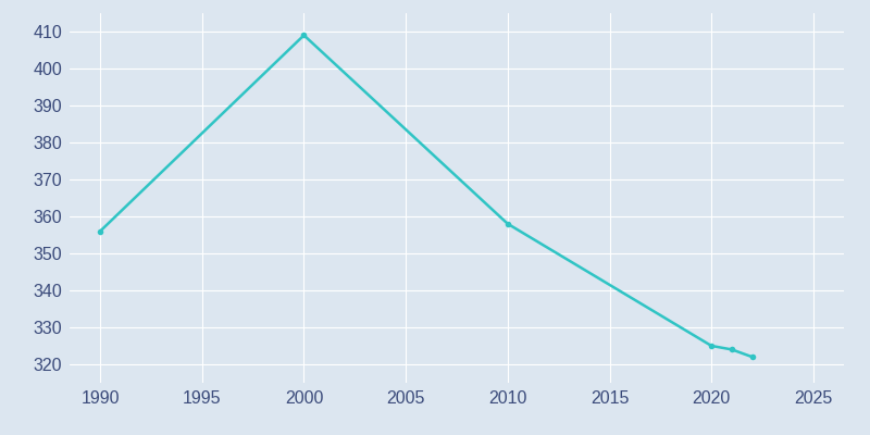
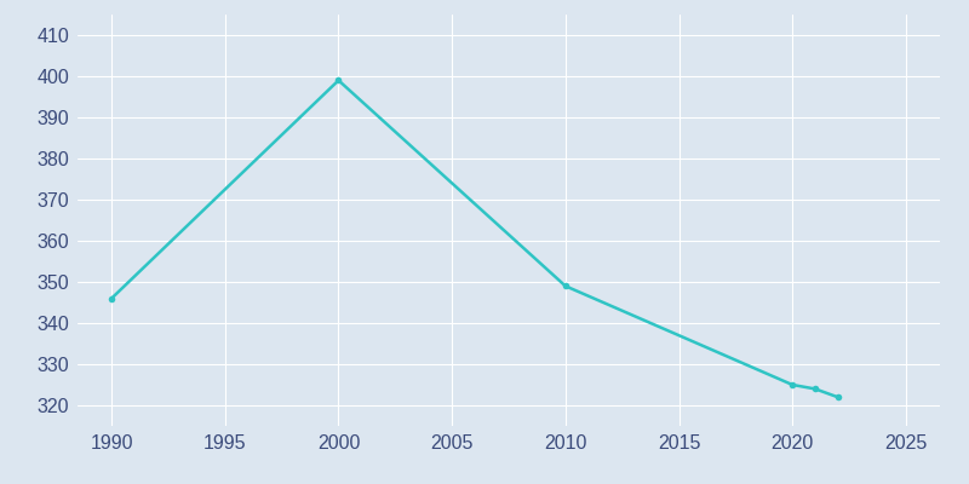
1990: 356 -> 346
2000: 409 -> 399
2010: 358 -> 349
